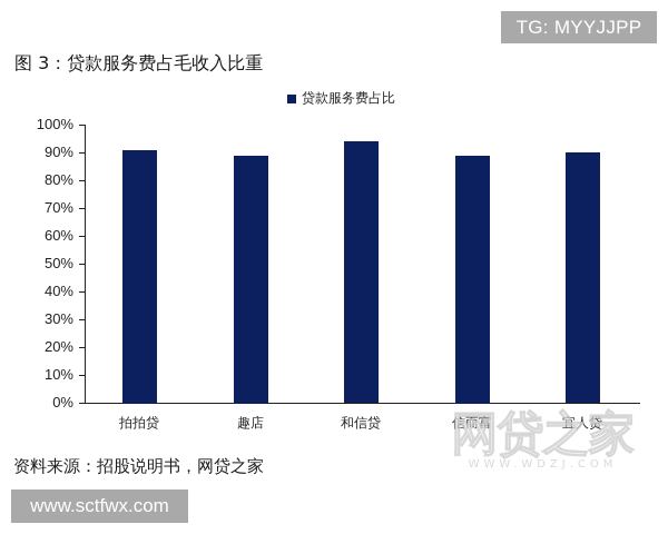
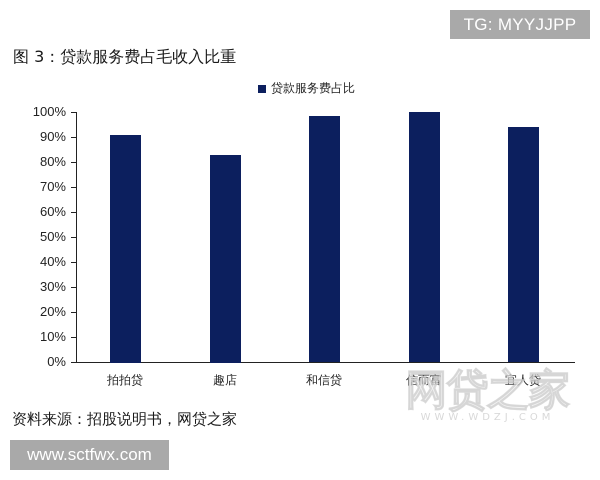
趣店: 89% -> 83%
和信贷: 94% -> 98%
信而富: 89% -> 100%
宜人贷: 90% -> 94%
